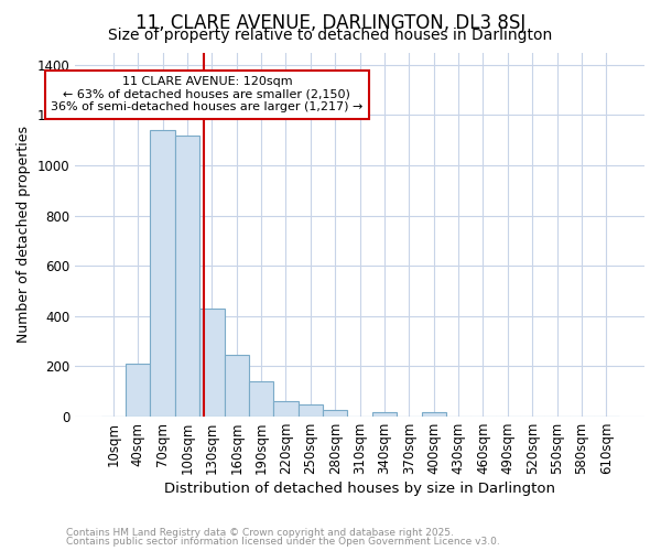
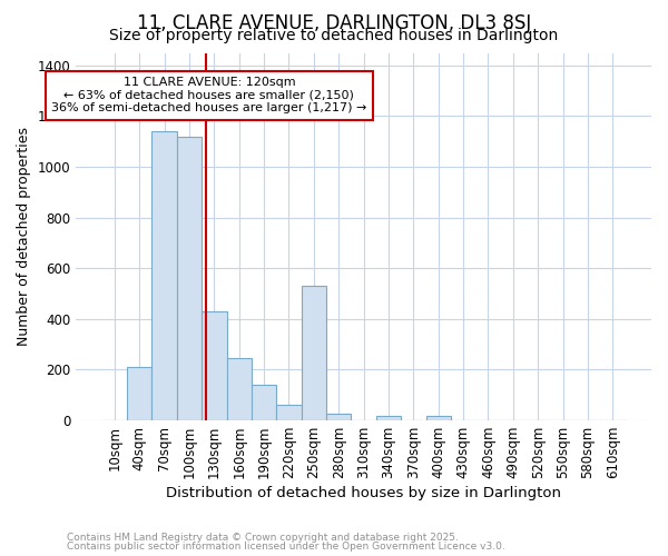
250sqm: 45 -> 530
